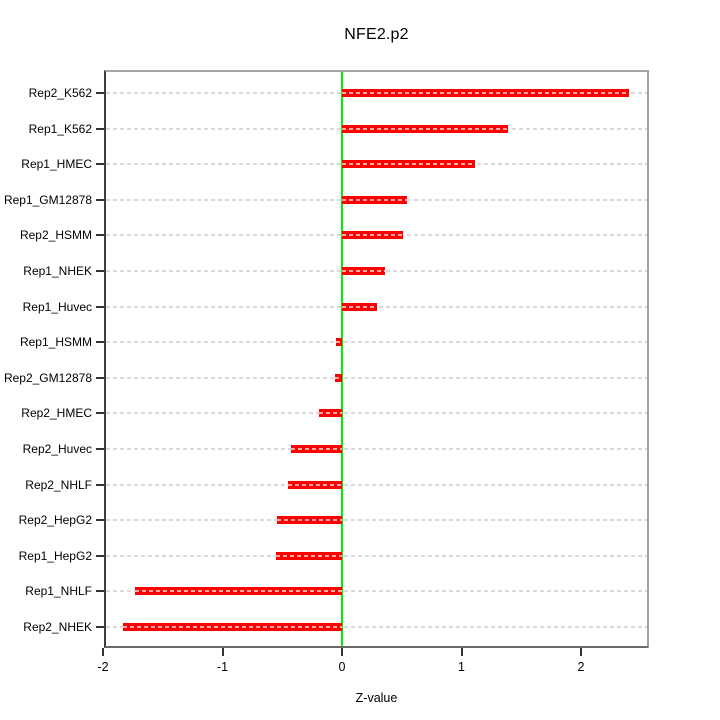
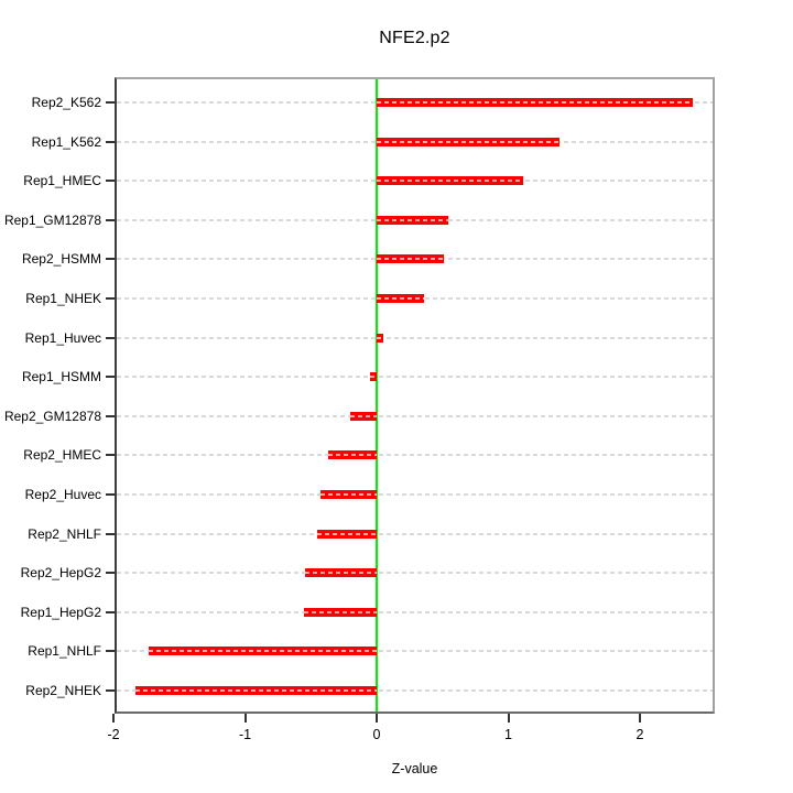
Rep1_Huvec: 0.29 -> 0.05
Rep2_GM12878: -0.06 -> -0.20
Rep2_HMEC: -0.19 -> -0.37
